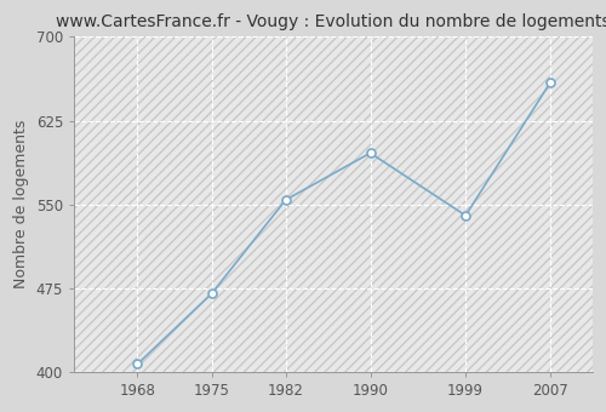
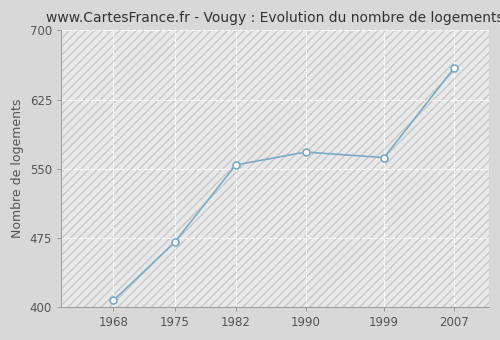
1990: 596 -> 568
1999: 540 -> 562
